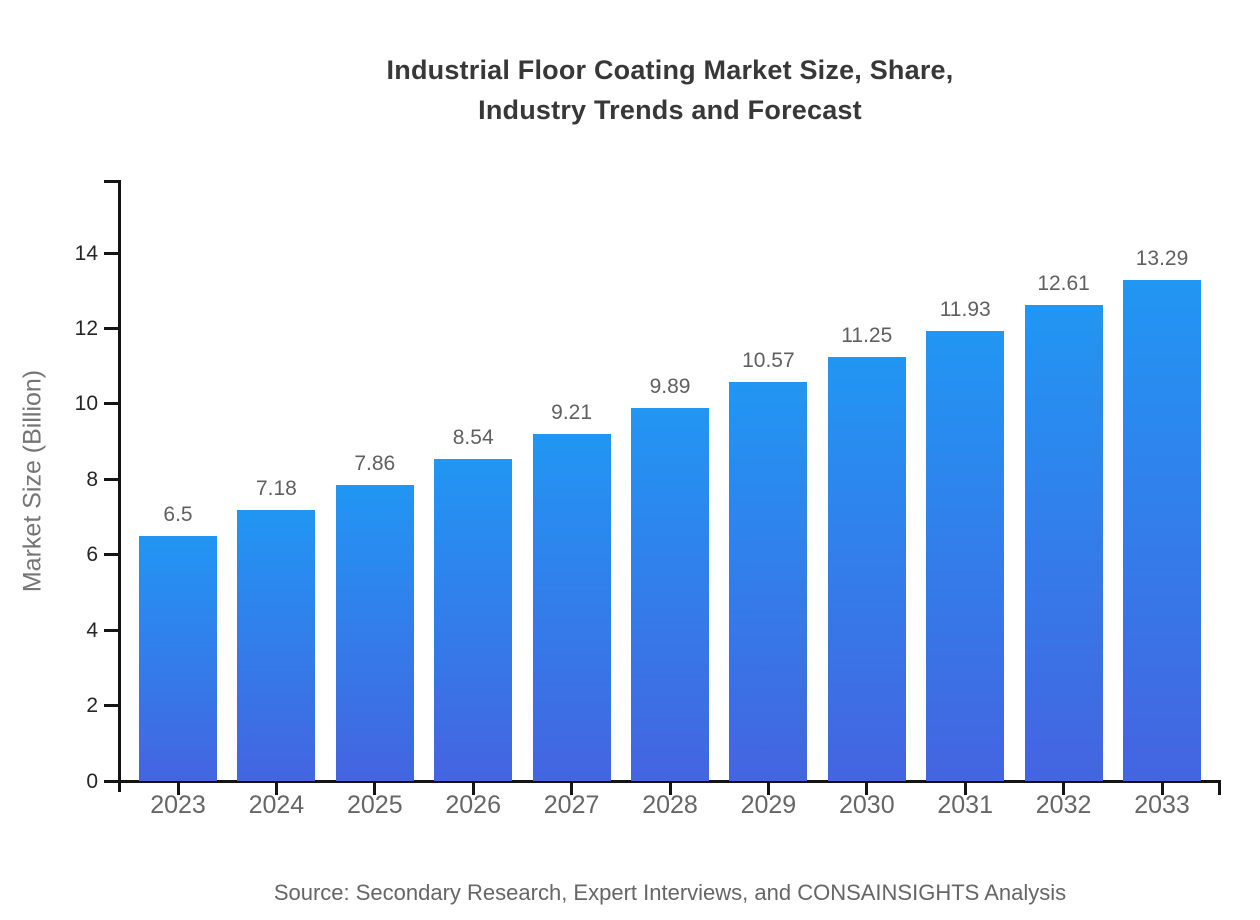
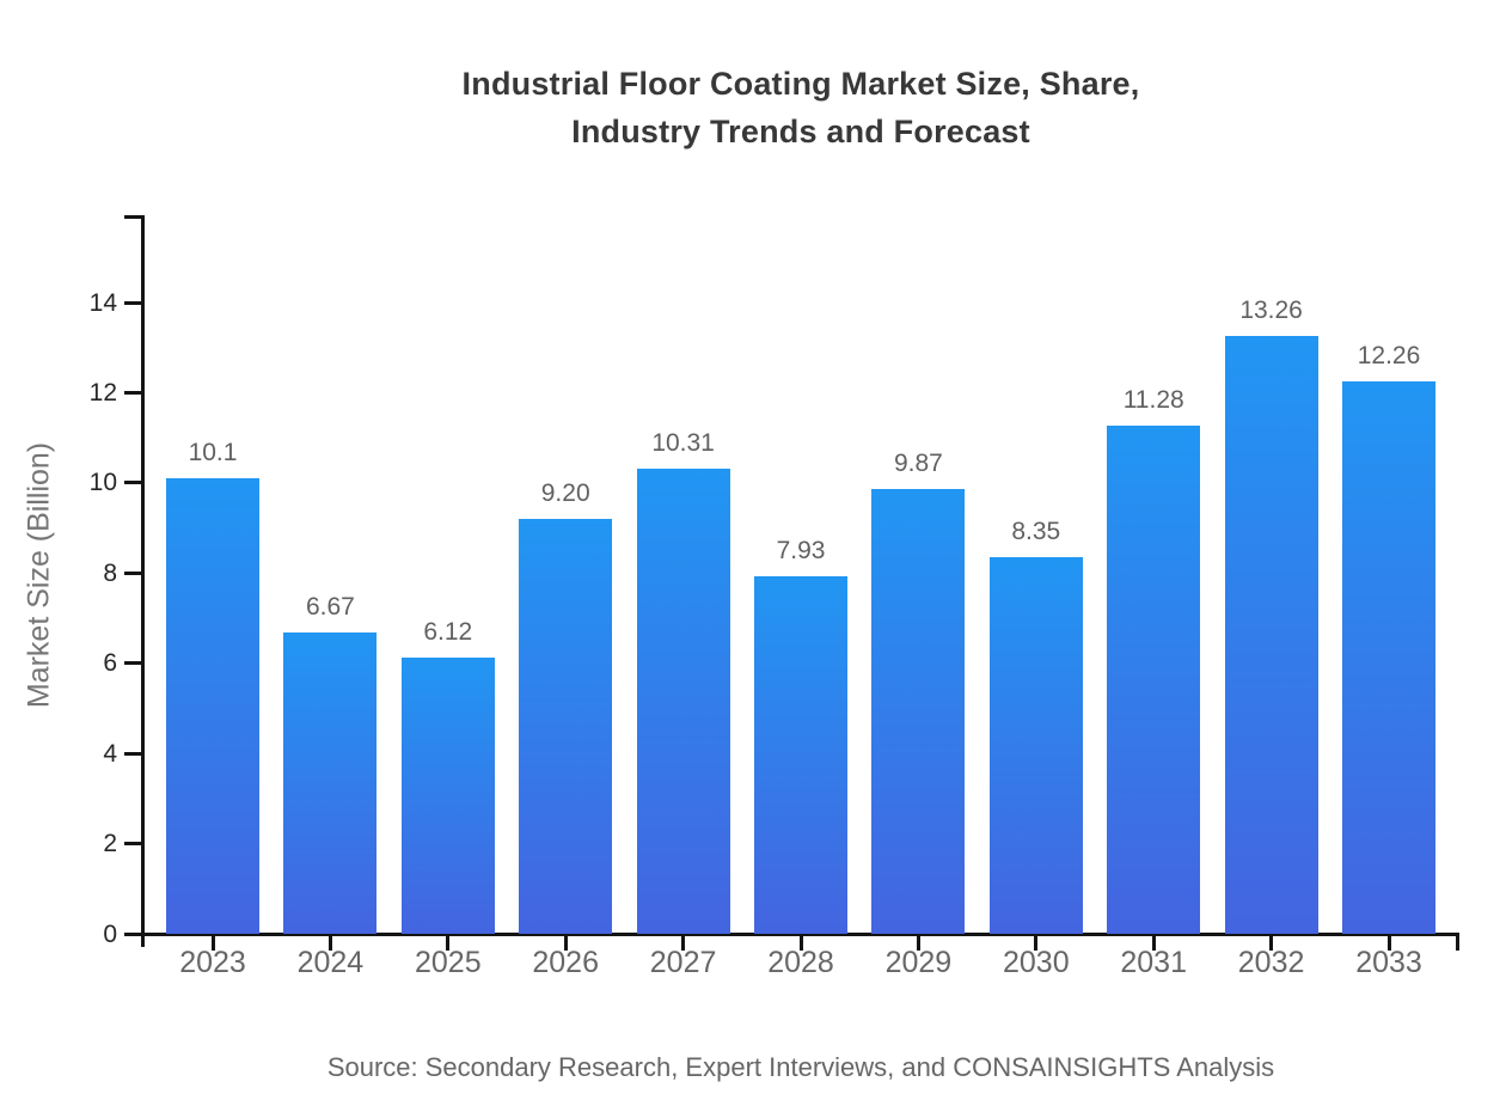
2023: 6.5 -> 10.1
2024: 7.18 -> 6.67
2025: 7.86 -> 6.12
2026: 8.54 -> 9.20
2027: 9.21 -> 10.31
2028: 9.89 -> 7.93
2029: 10.57 -> 9.87
2030: 11.25 -> 8.35
2031: 11.93 -> 11.28
2032: 12.61 -> 13.26
2033: 13.29 -> 12.26
